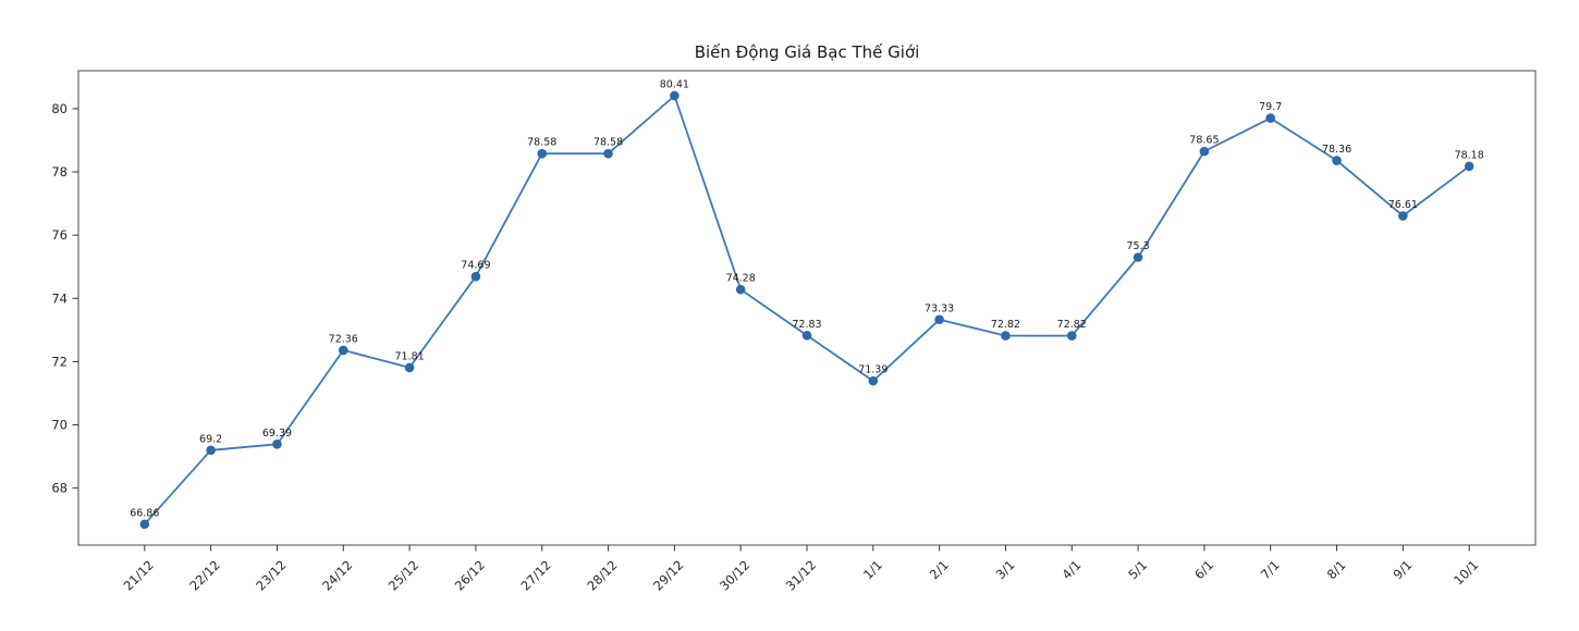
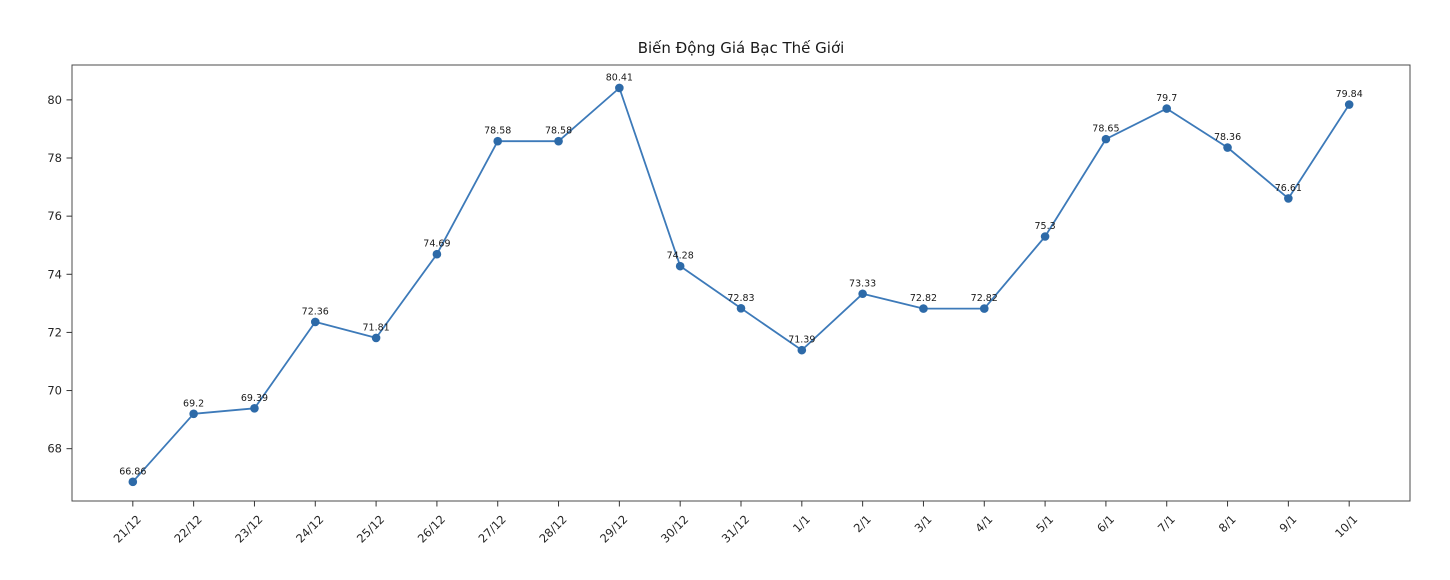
10/1: 78.18 -> 79.84
